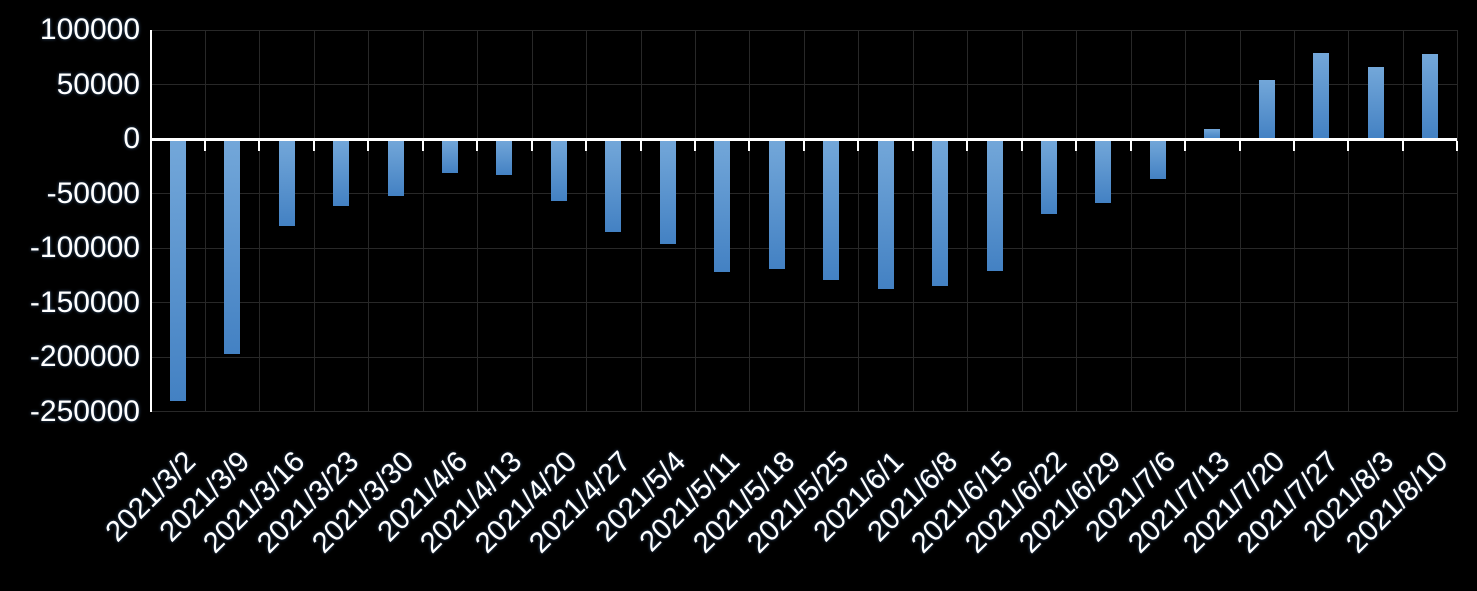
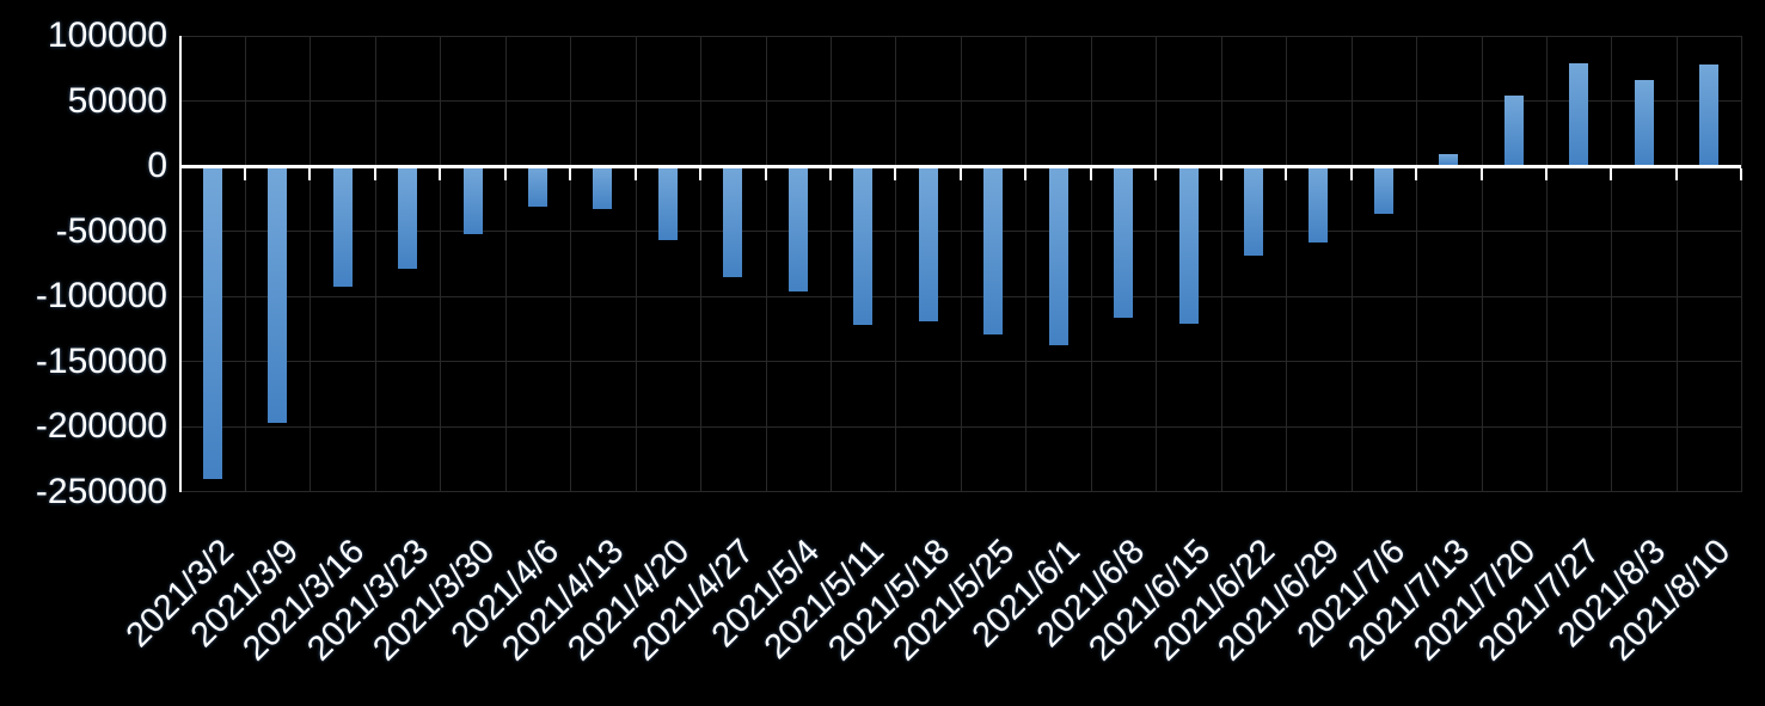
2021/3/16: -79000 -> -92000
2021/3/23: -61000 -> -78000
2021/6/8: -134000 -> -116000
